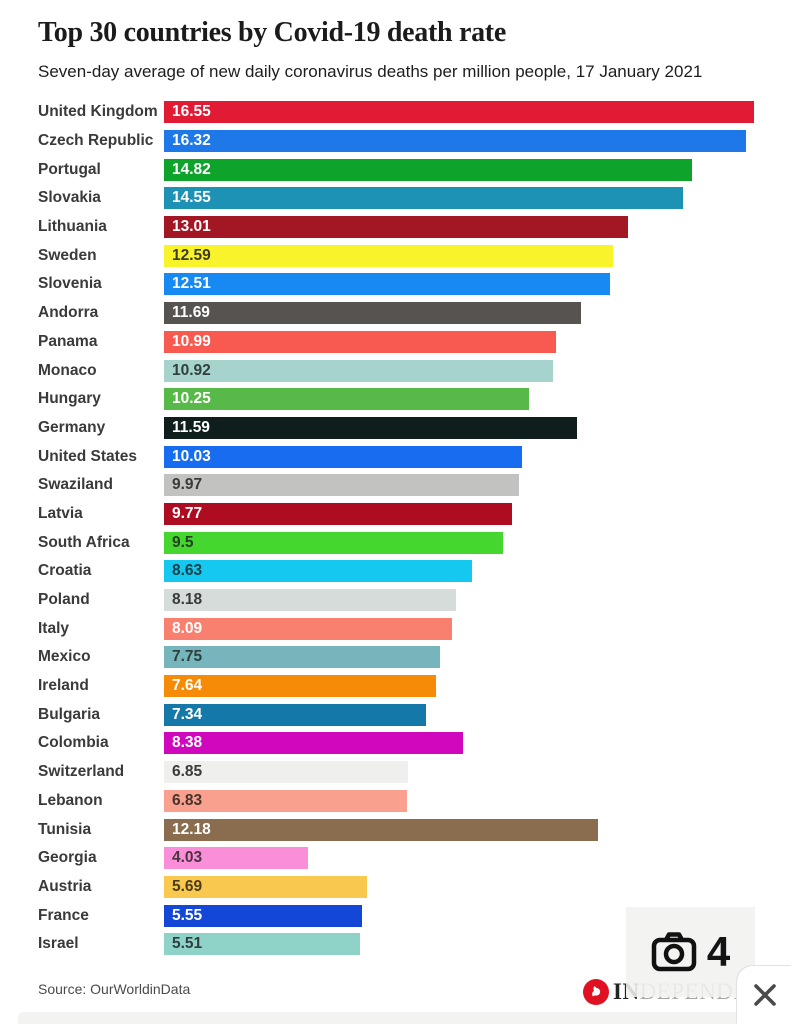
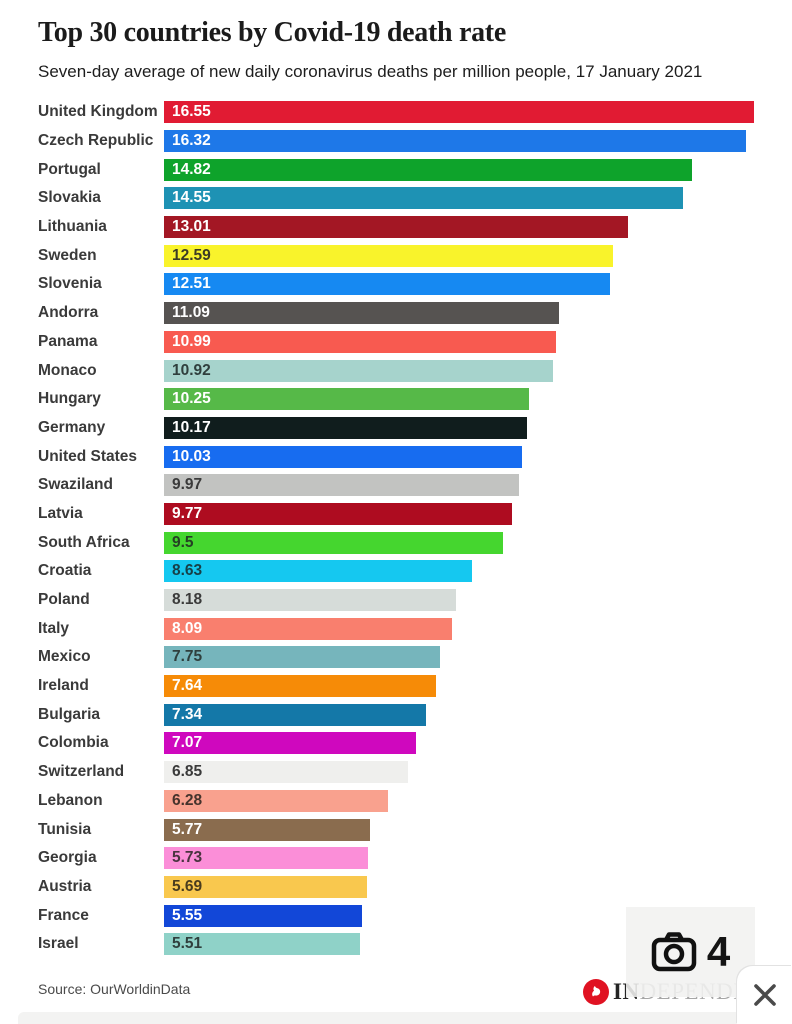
Andorra: 11.69 -> 11.09
Germany: 11.59 -> 10.17
Colombia: 8.38 -> 7.07
Lebanon: 6.83 -> 6.28
Tunisia: 12.18 -> 5.77
Georgia: 4.03 -> 5.73
